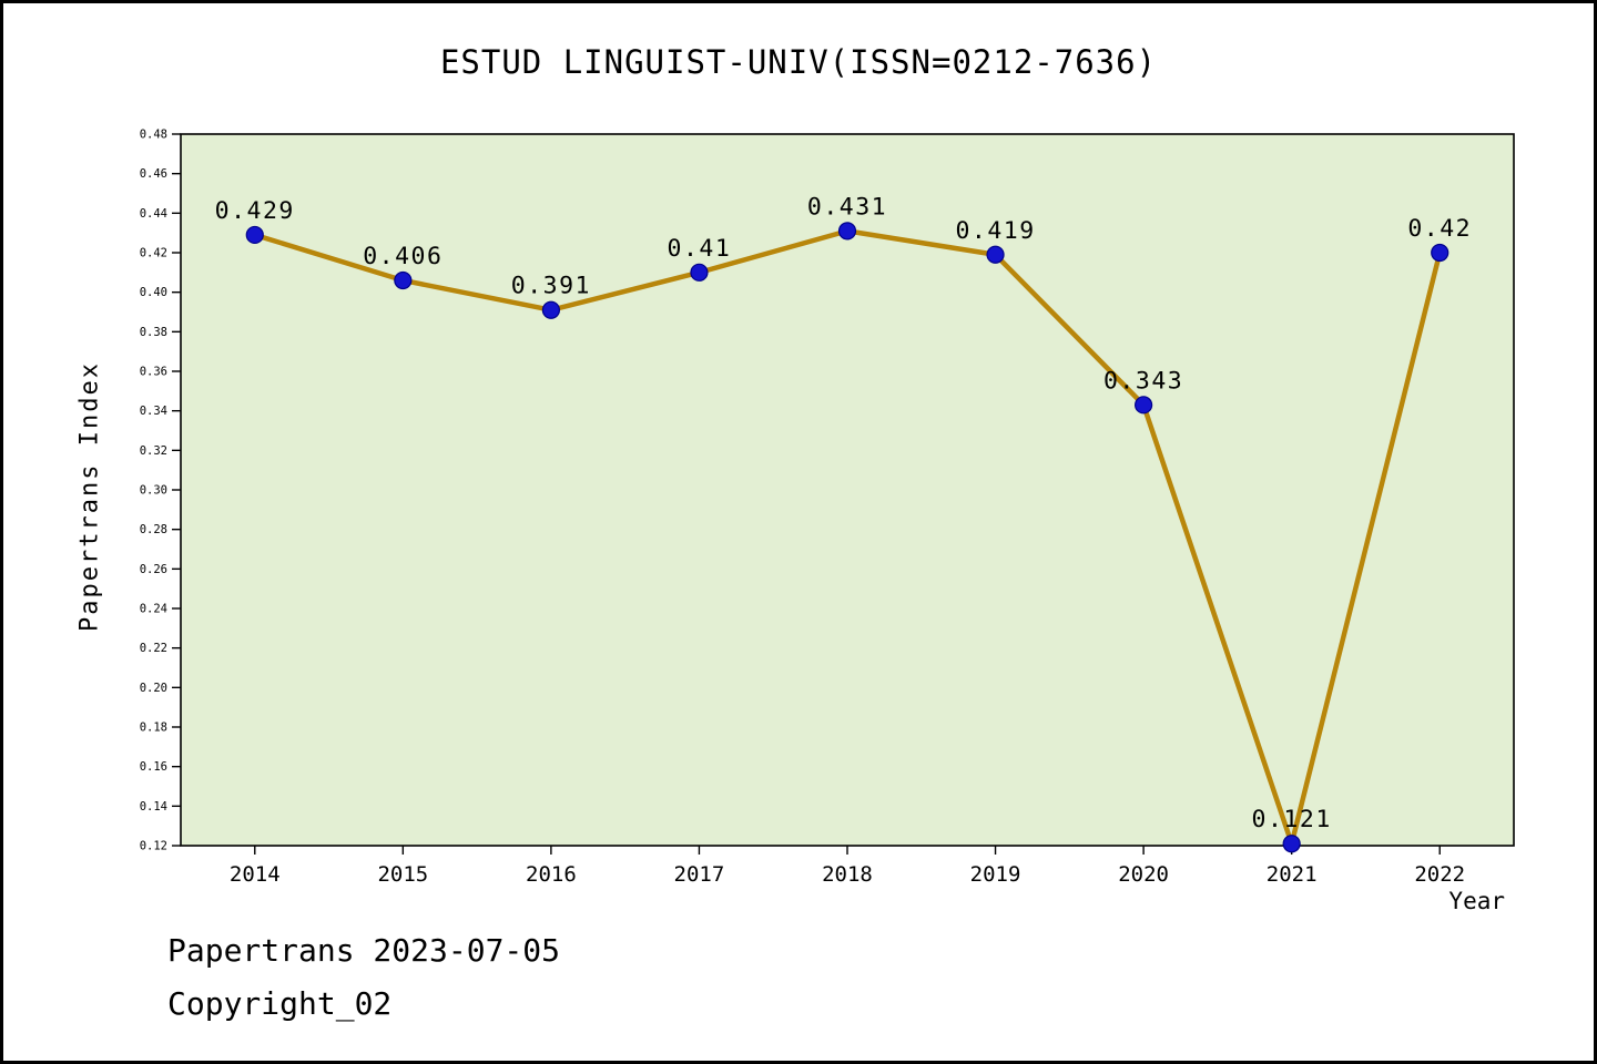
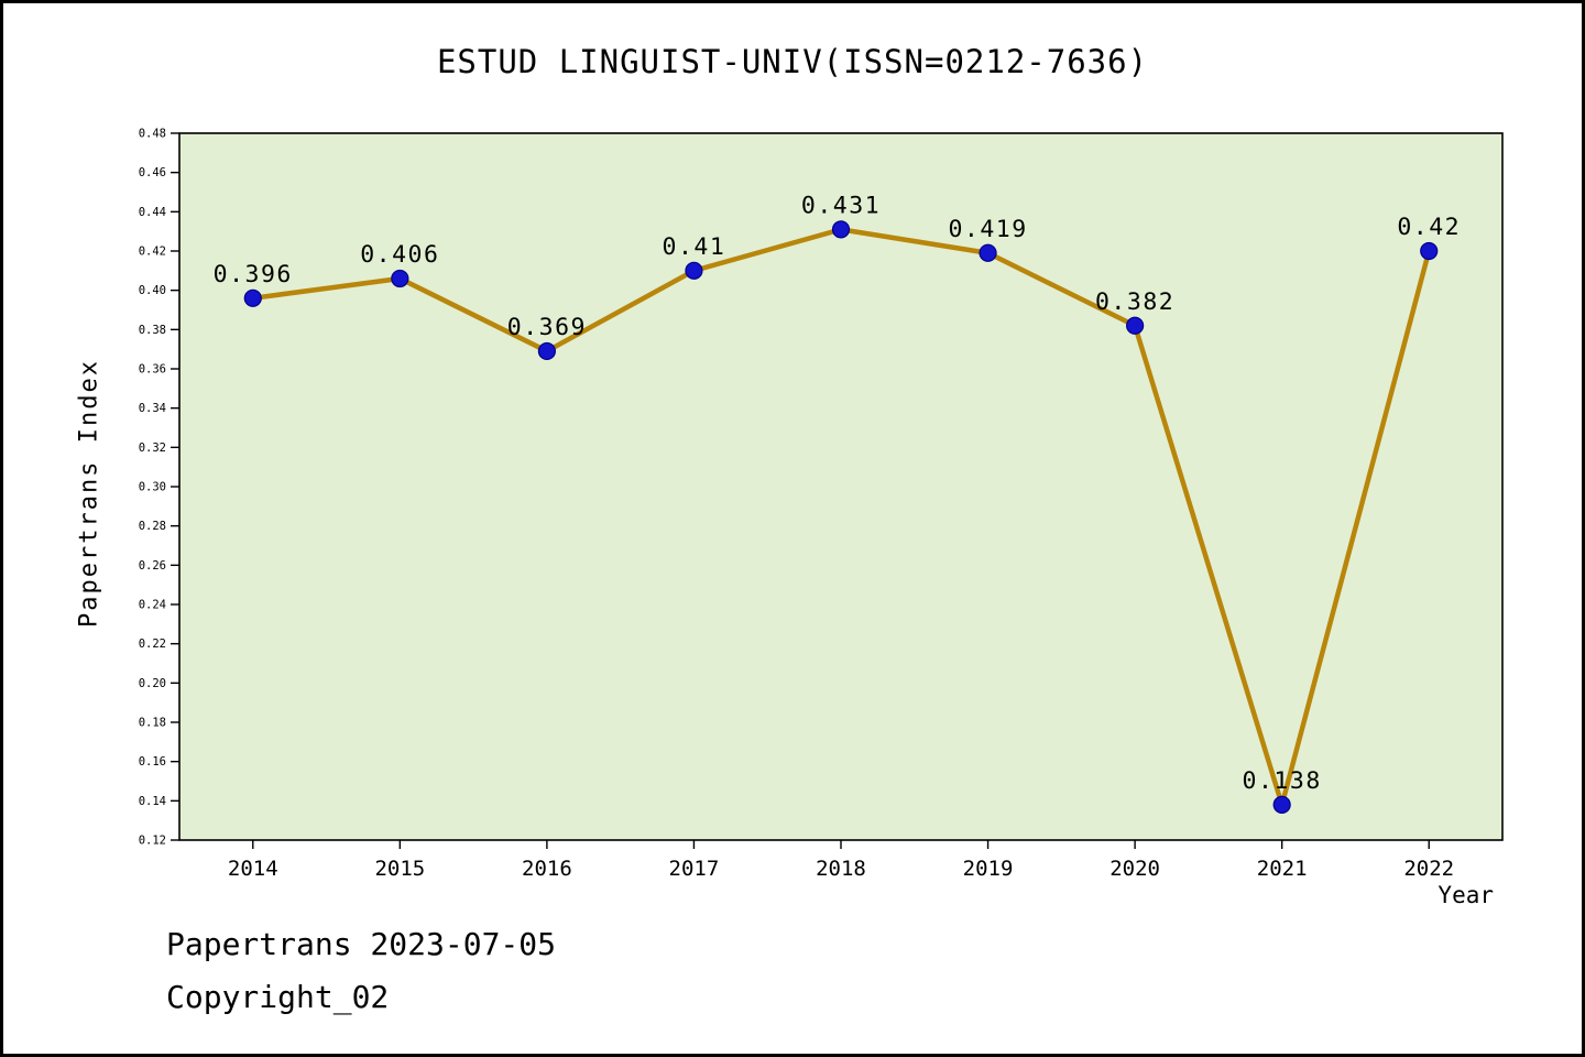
2014: 0.429 -> 0.396
2016: 0.391 -> 0.369
2020: 0.343 -> 0.382
2021: 0.121 -> 0.138
